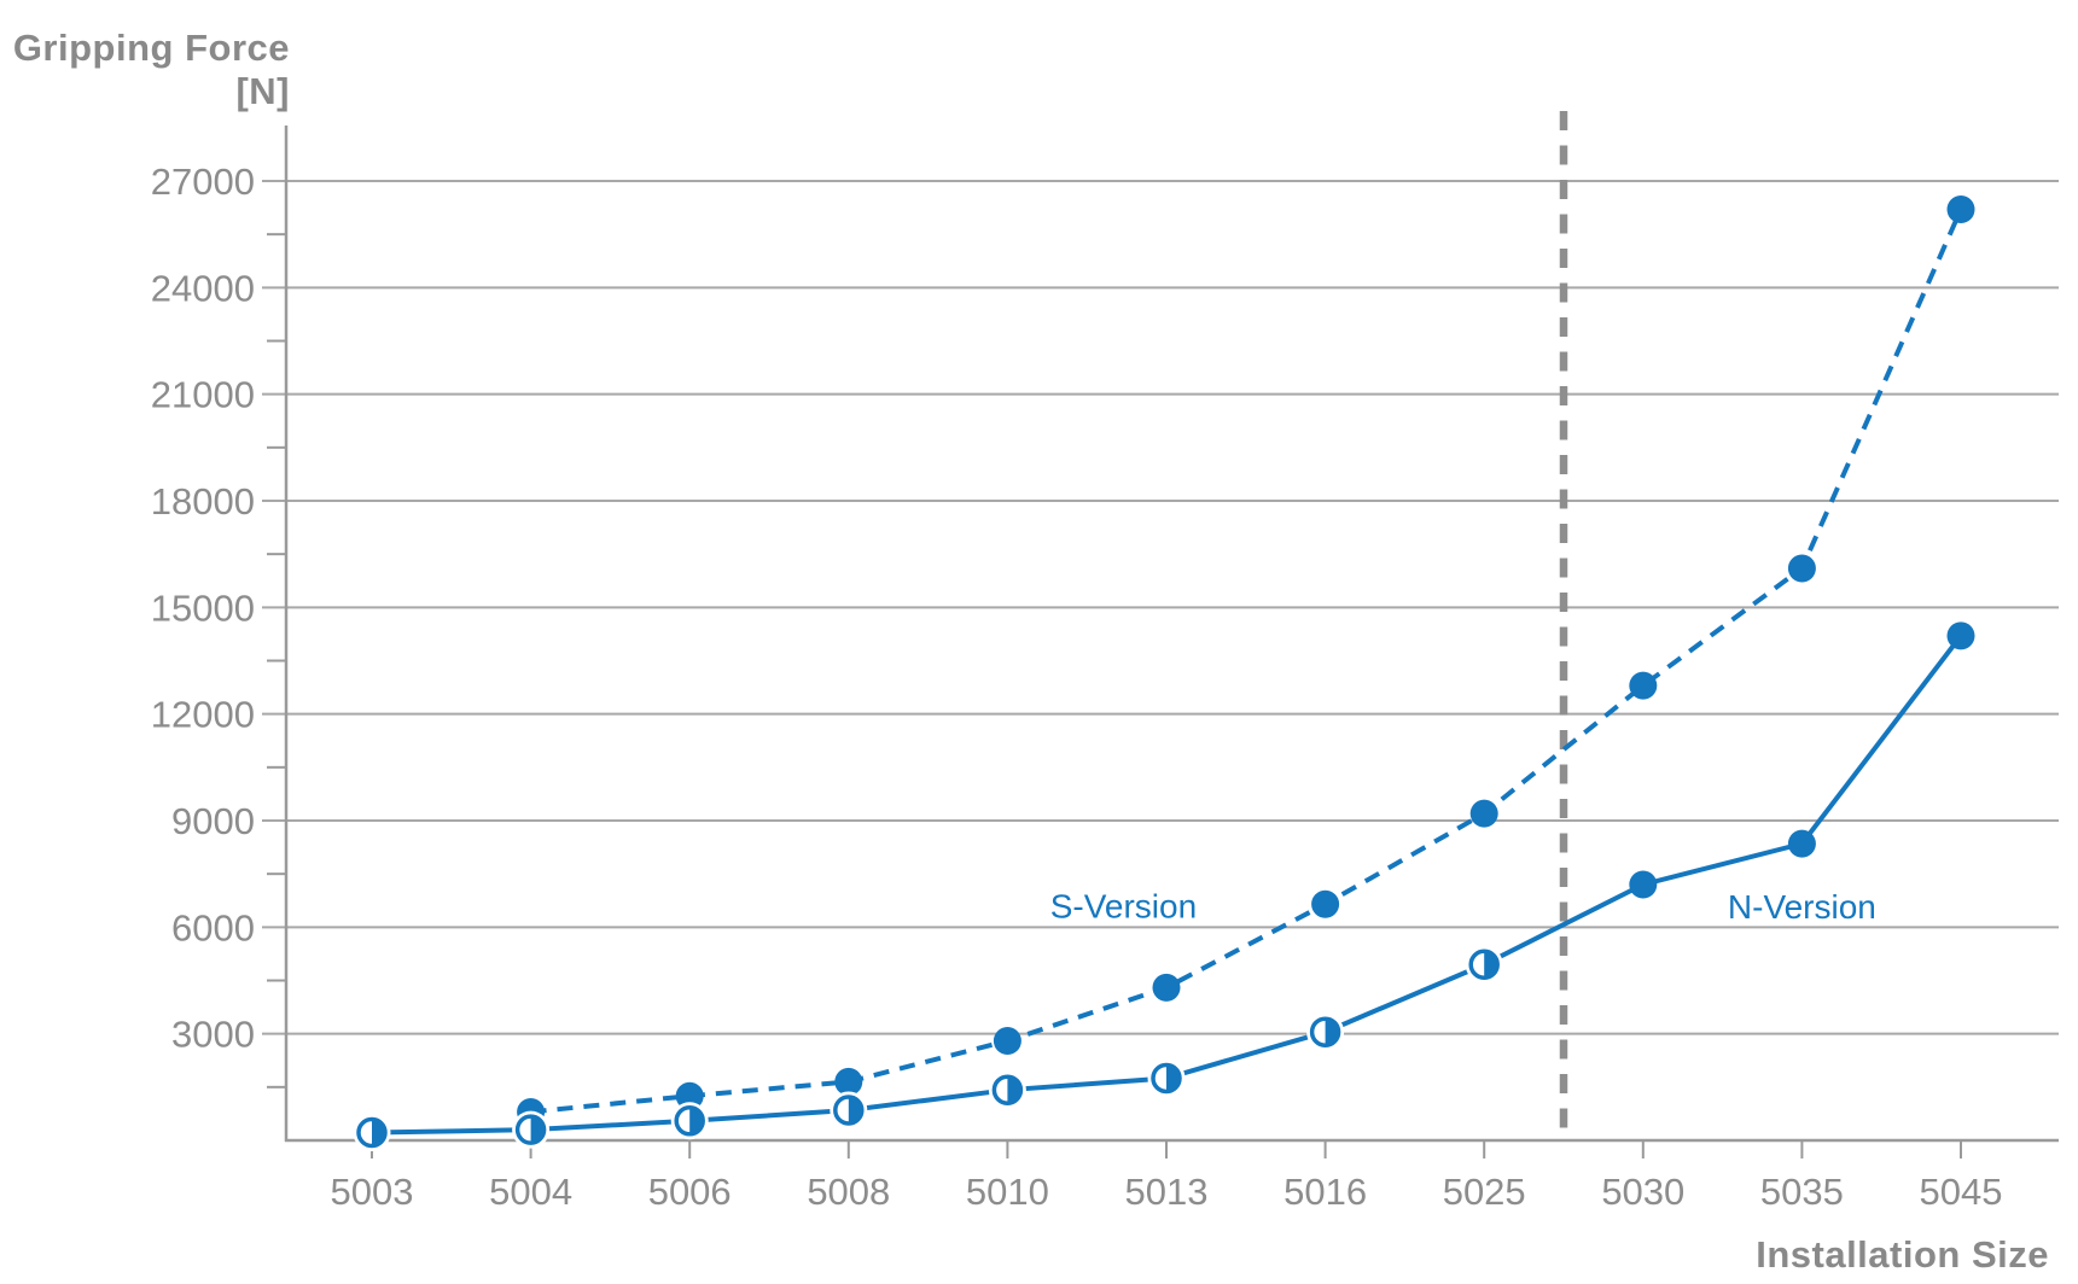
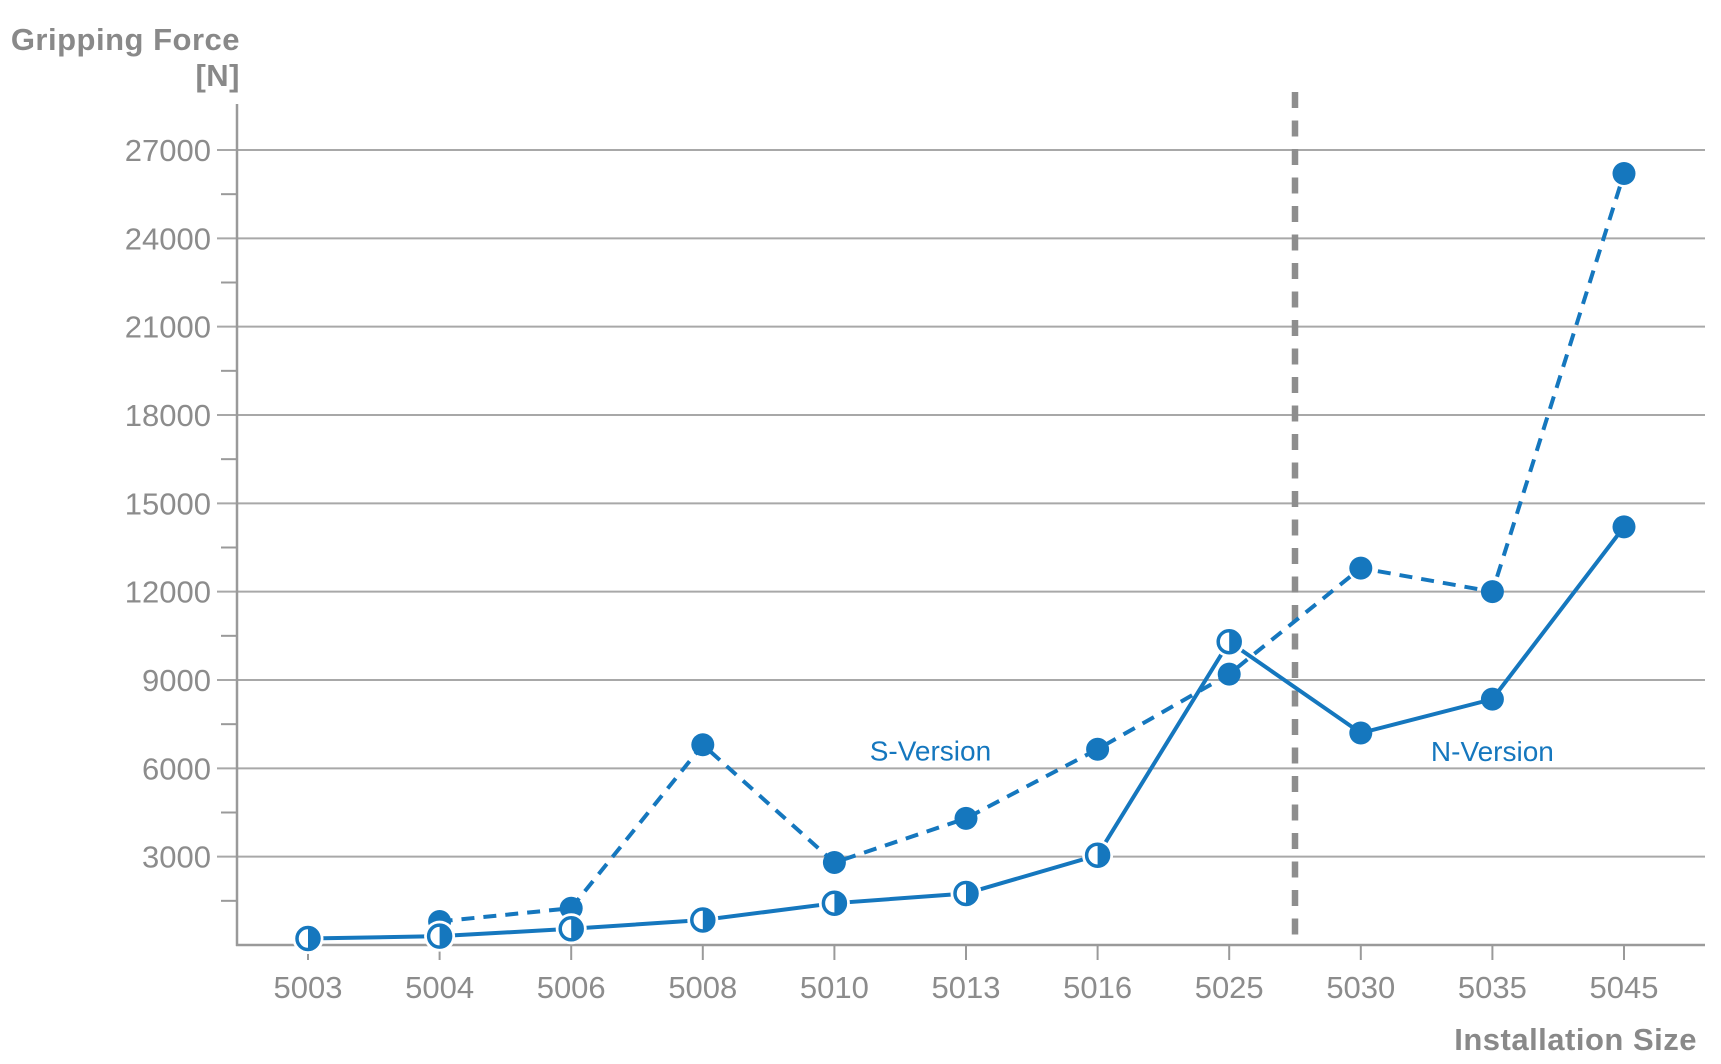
S-Version/5008: 1600 -> 6800
N-Version/5025: 5000 -> 10300
S-Version/5035: 16100 -> 12000
